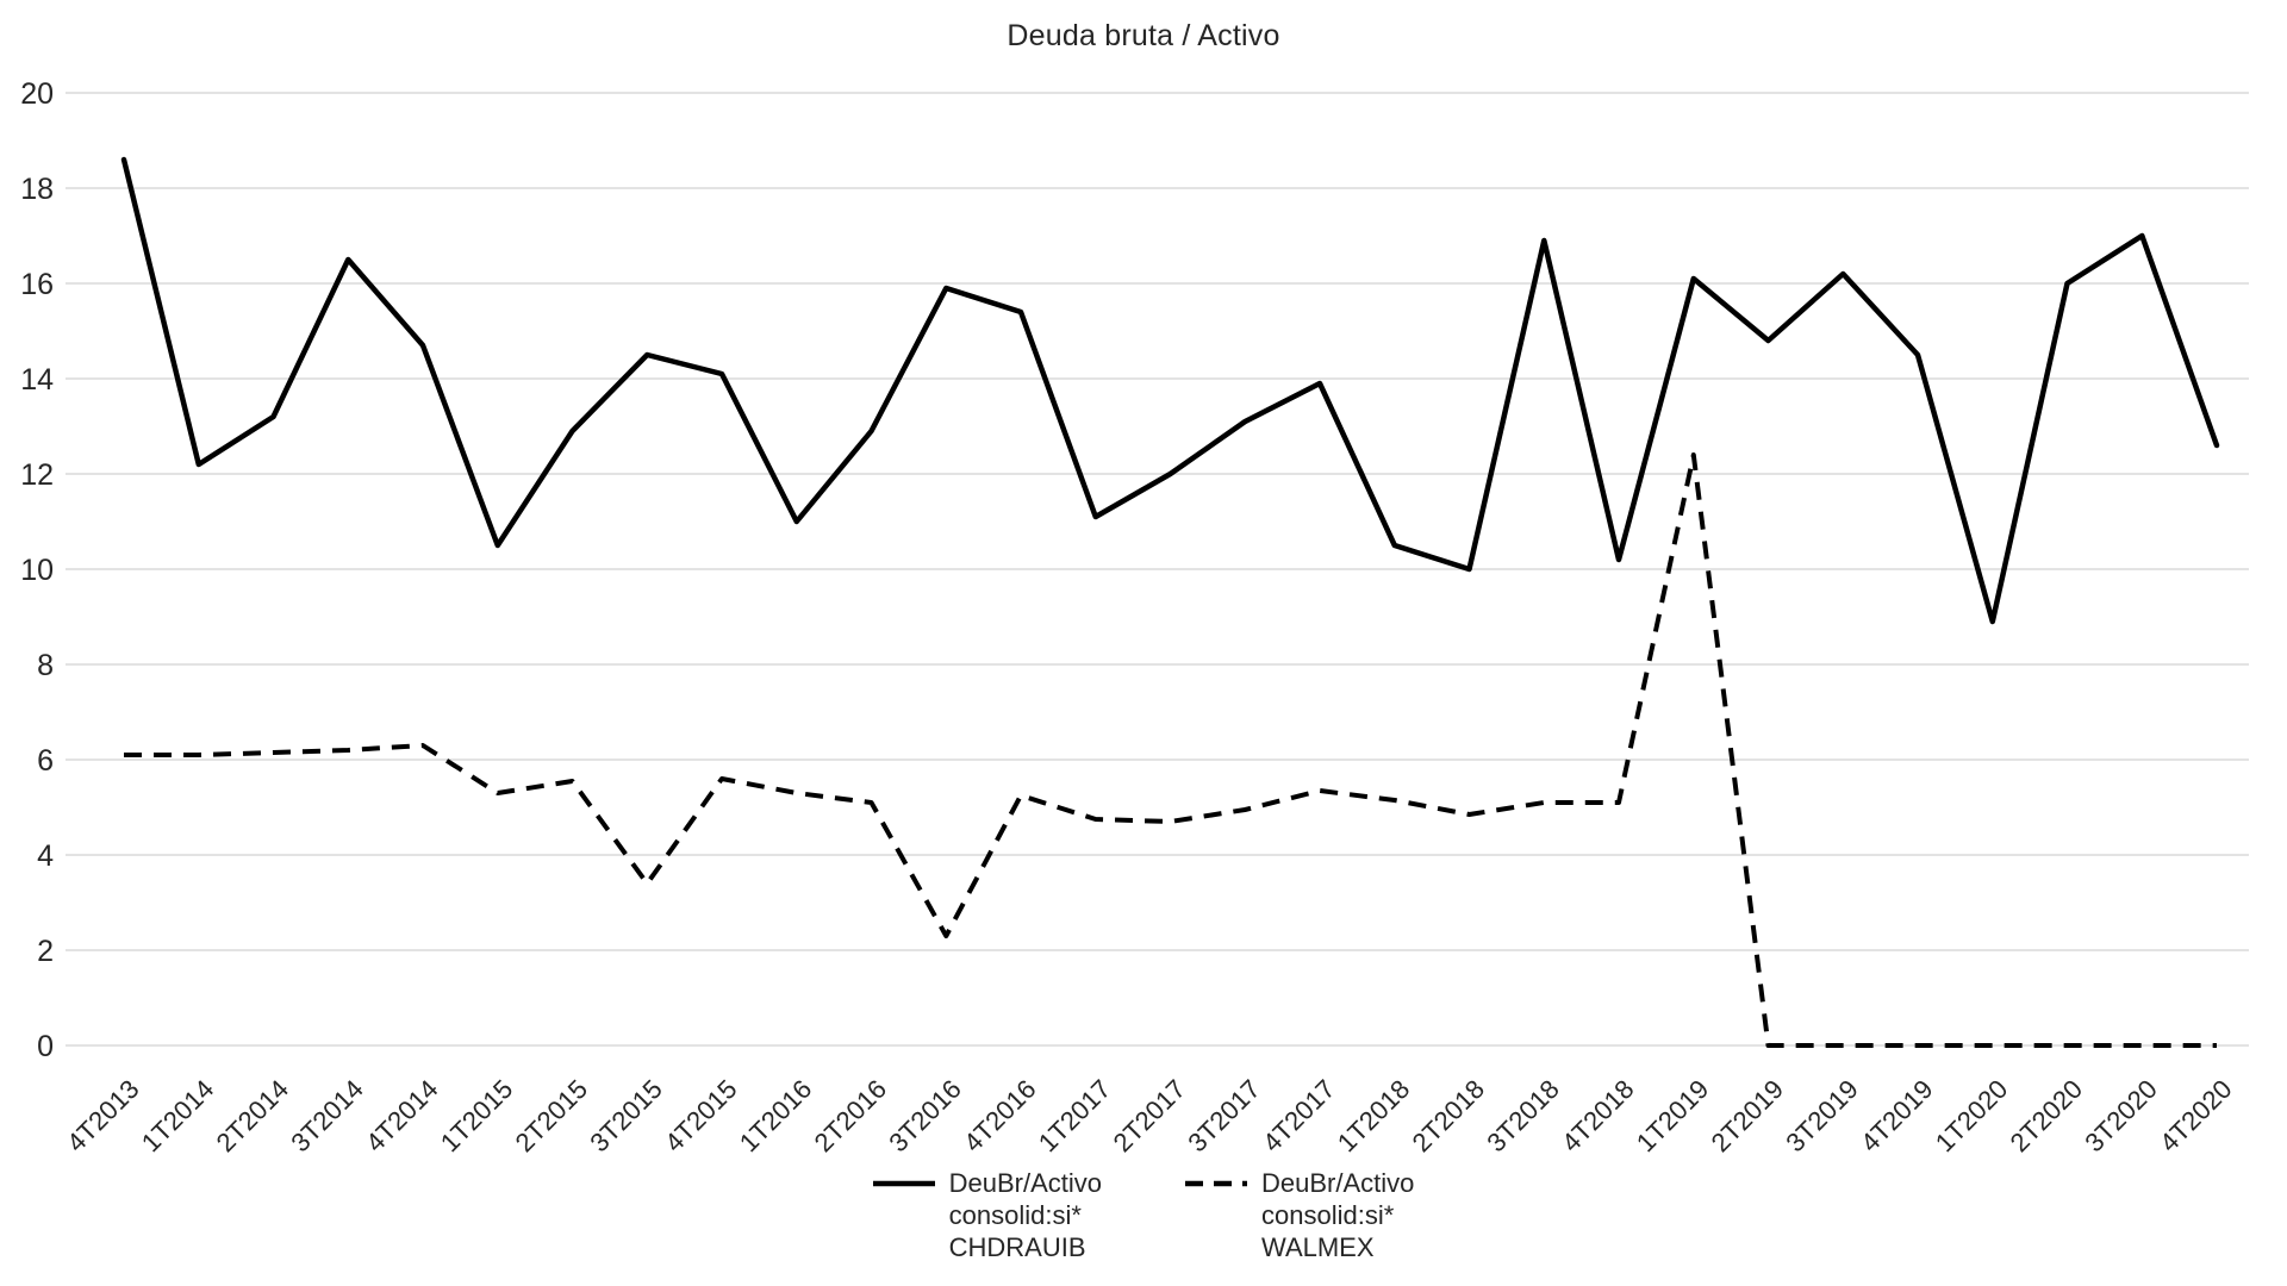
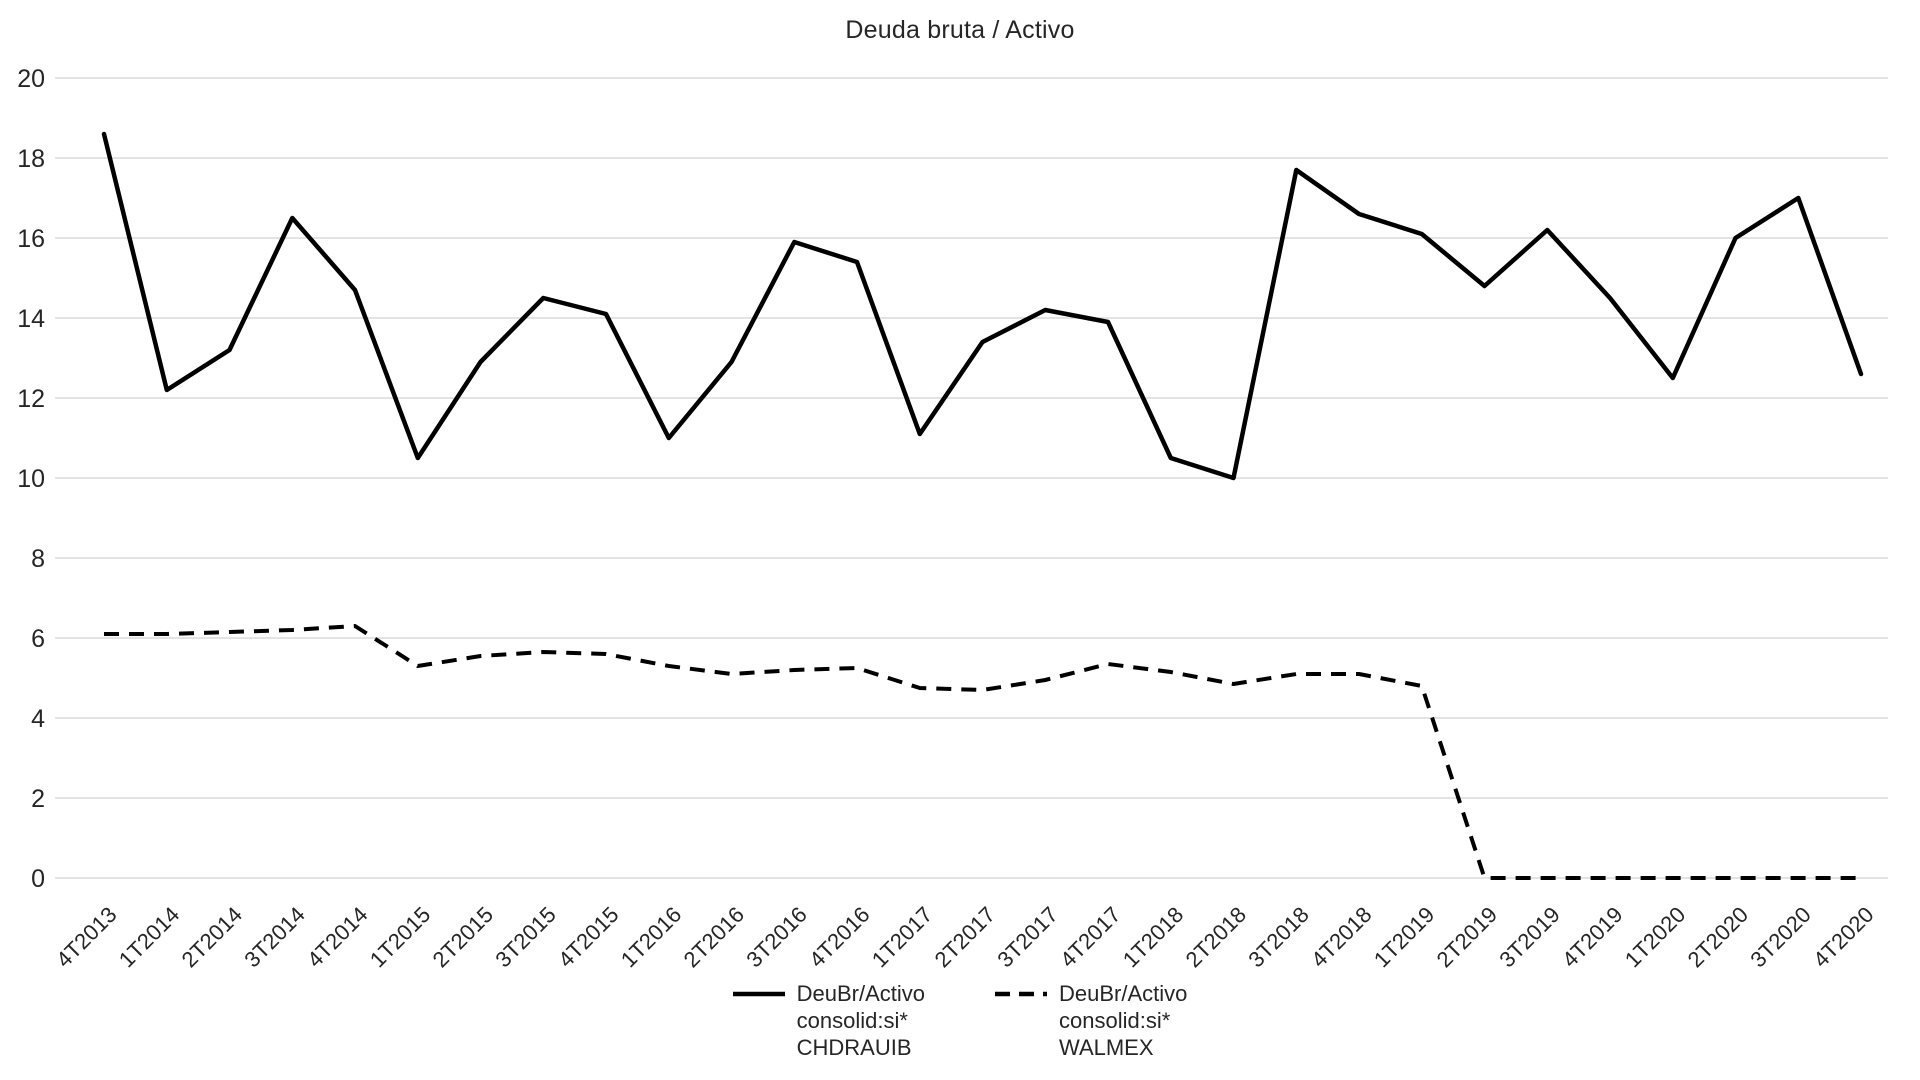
DeuBr/Activo consolid:si* WALMEX/3T2015: 3.4 -> 5.7
DeuBr/Activo consolid:si* WALMEX/3T2016: 2.3 -> 5.2
DeuBr/Activo consolid:si* CHDRAUIB/2T2017: 12.0 -> 13.4
DeuBr/Activo consolid:si* CHDRAUIB/3T2017: 13.1 -> 14.2
DeuBr/Activo consolid:si* CHDRAUIB/3T2018: 16.9 -> 17.7
DeuBr/Activo consolid:si* CHDRAUIB/4T2018: 10.2 -> 16.6
DeuBr/Activo consolid:si* WALMEX/1T2019: 12.4 -> 4.8
DeuBr/Activo consolid:si* CHDRAUIB/1T2020: 8.9 -> 12.5
